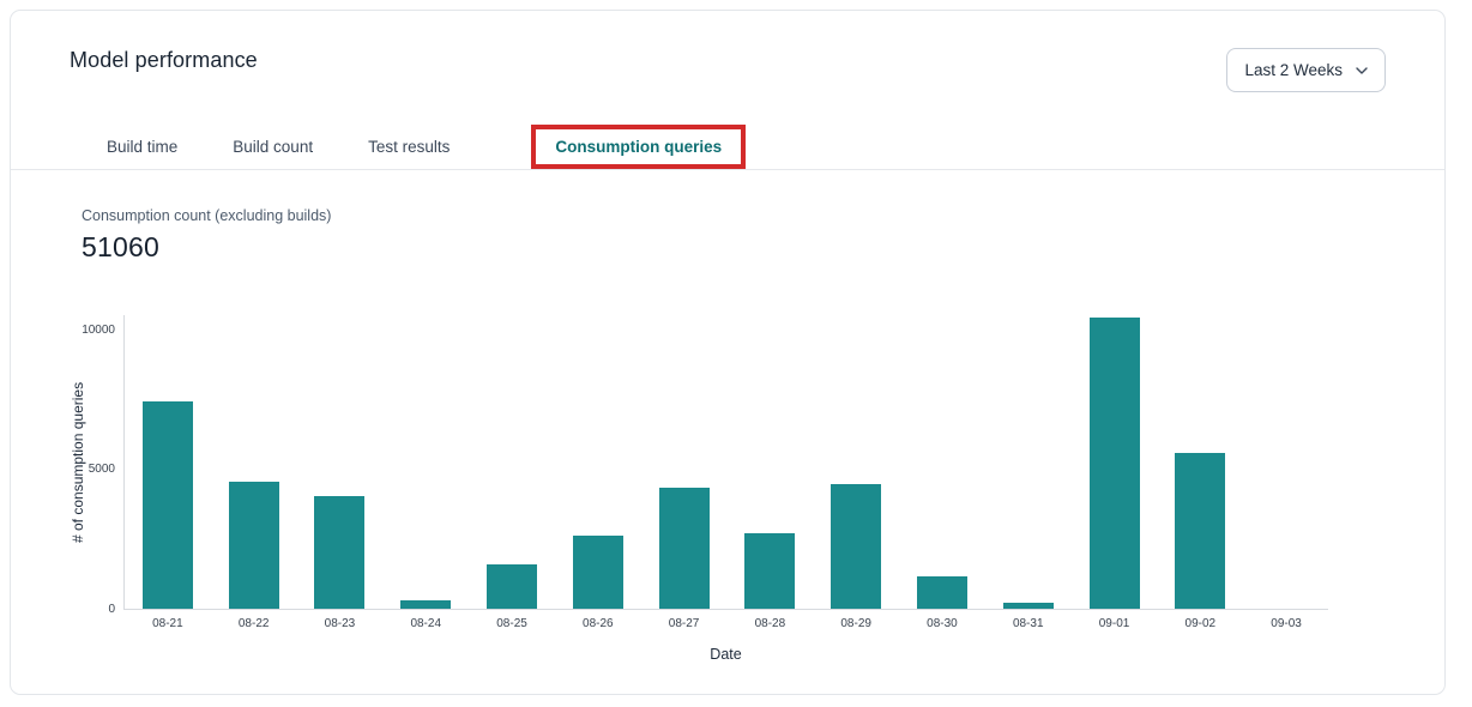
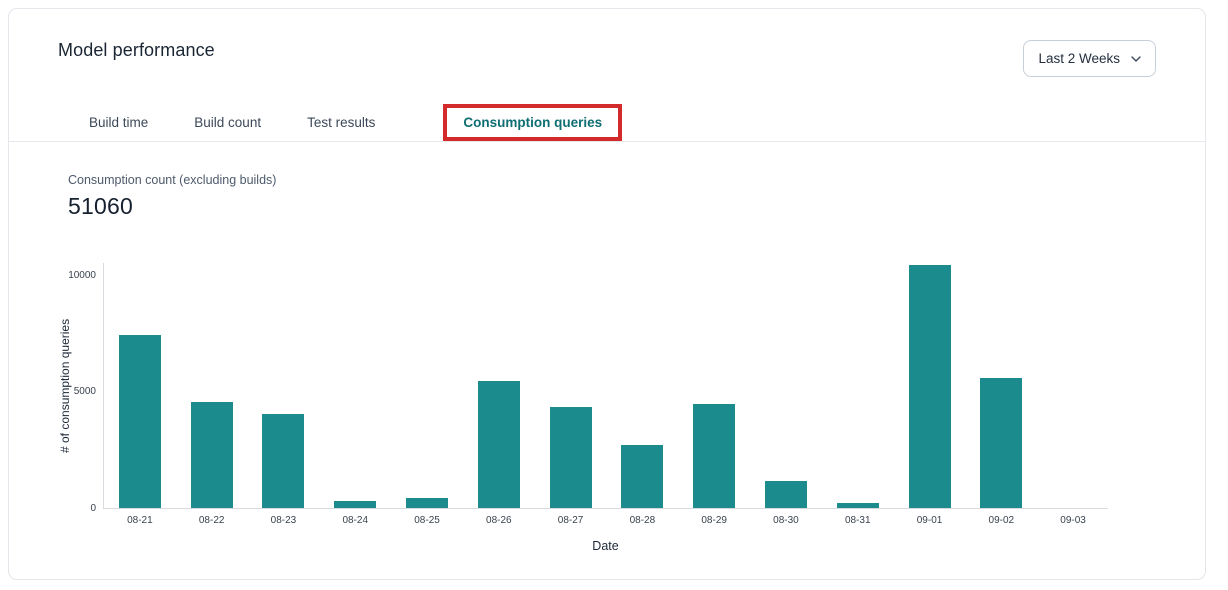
08-25: 1600 -> 400
08-26: 2600 -> 5500
